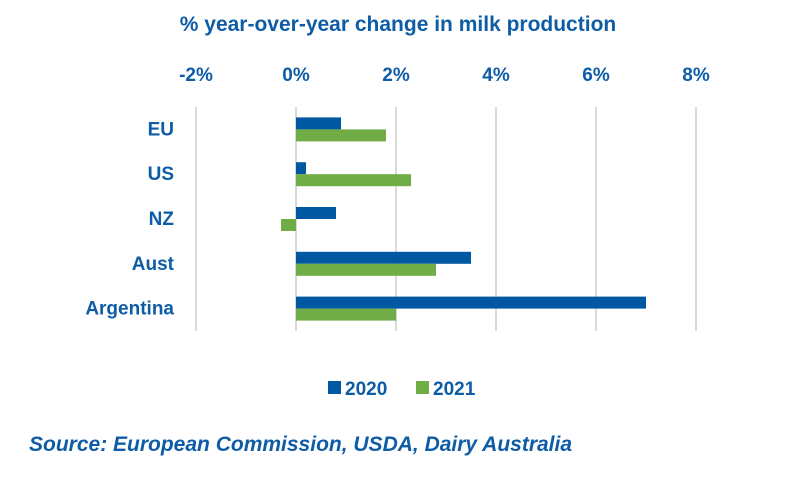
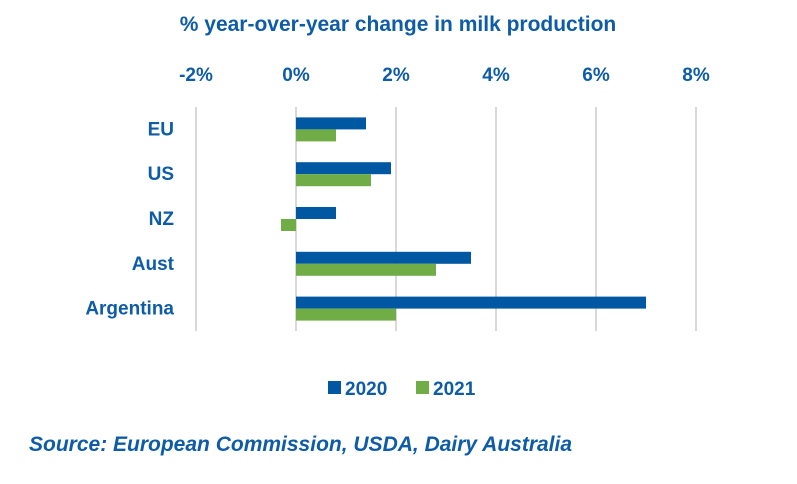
2020/EU: 0.9% -> 1.4%
2021/EU: 1.8% -> 0.8%
2020/US: 0.2% -> 1.9%
2021/US: 2.3% -> 1.5%
